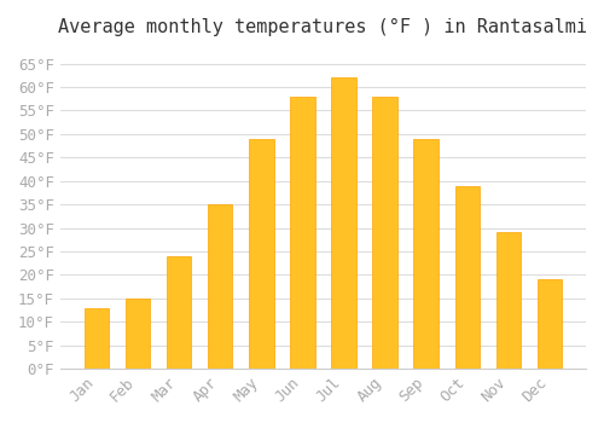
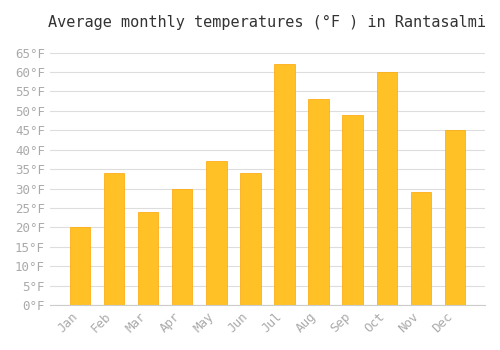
Jan: 13°F -> 20°F
Feb: 15°F -> 34°F
Apr: 35°F -> 30°F
May: 49°F -> 37°F
Jun: 58°F -> 34°F
Aug: 58°F -> 53°F
Oct: 39°F -> 60°F
Dec: 19°F -> 45°F
